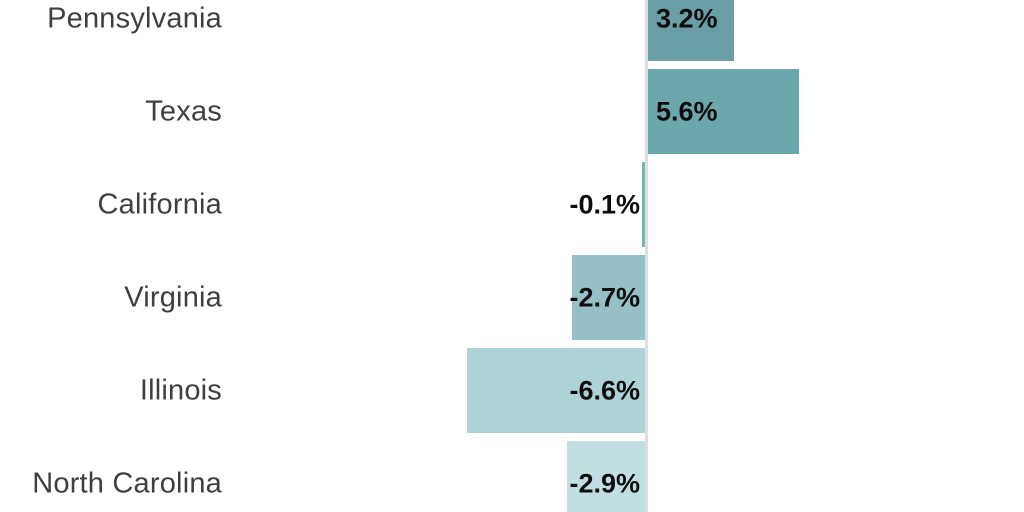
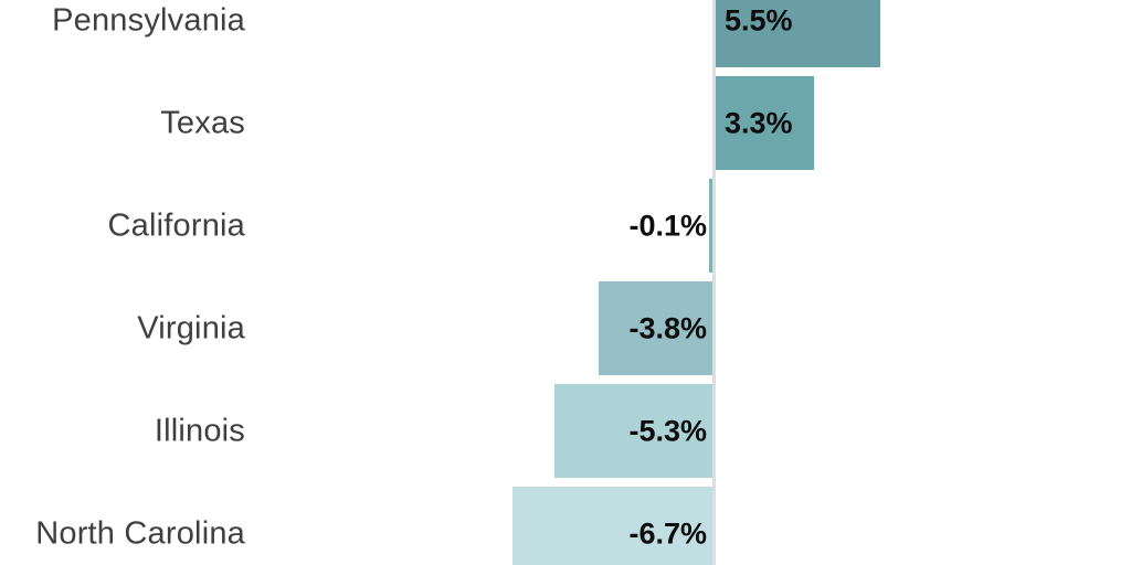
Pennsylvania: 3.2% -> 5.5%
Texas: 5.6% -> 3.3%
Virginia: -2.7% -> -3.8%
Illinois: -6.6% -> -5.3%
North Carolina: -2.9% -> -6.7%
